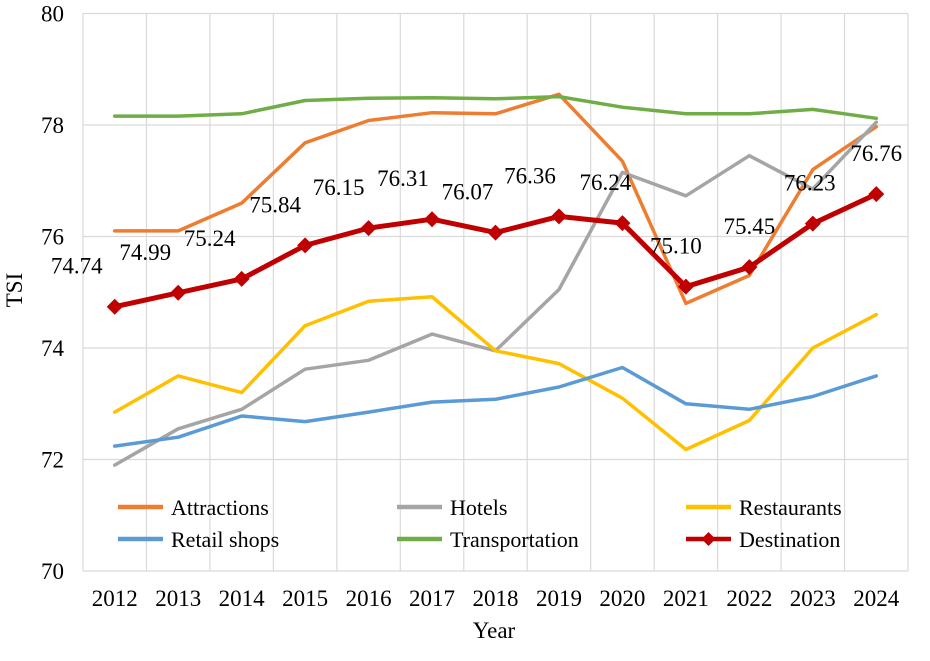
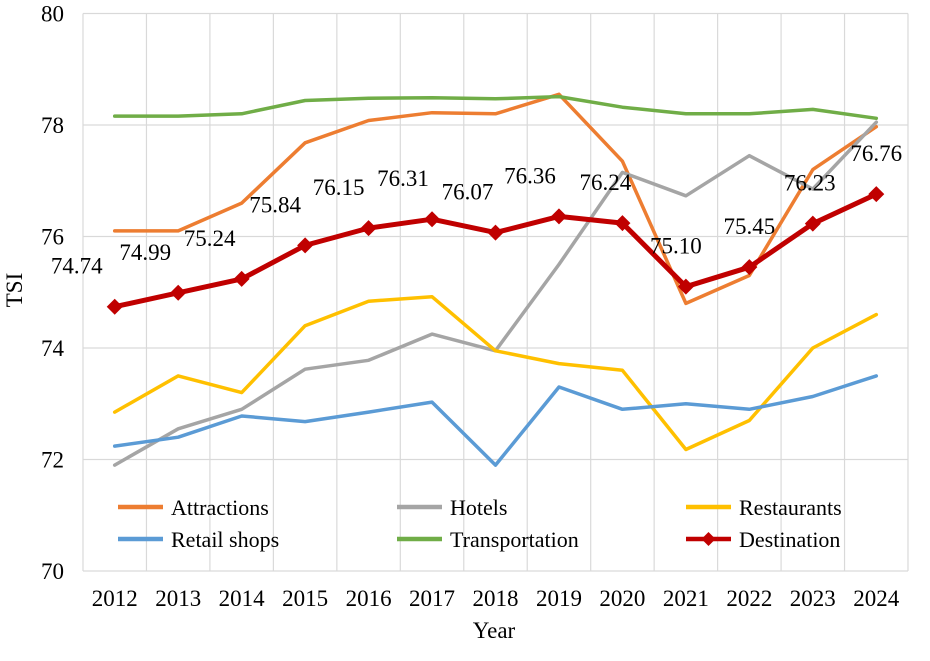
Retail shops/2018: 73.1 -> 71.9
Hotels/2019: 75.0 -> 75.5
Restaurants/2020: 73.1 -> 73.6
Retail shops/2020: 73.7 -> 72.9
